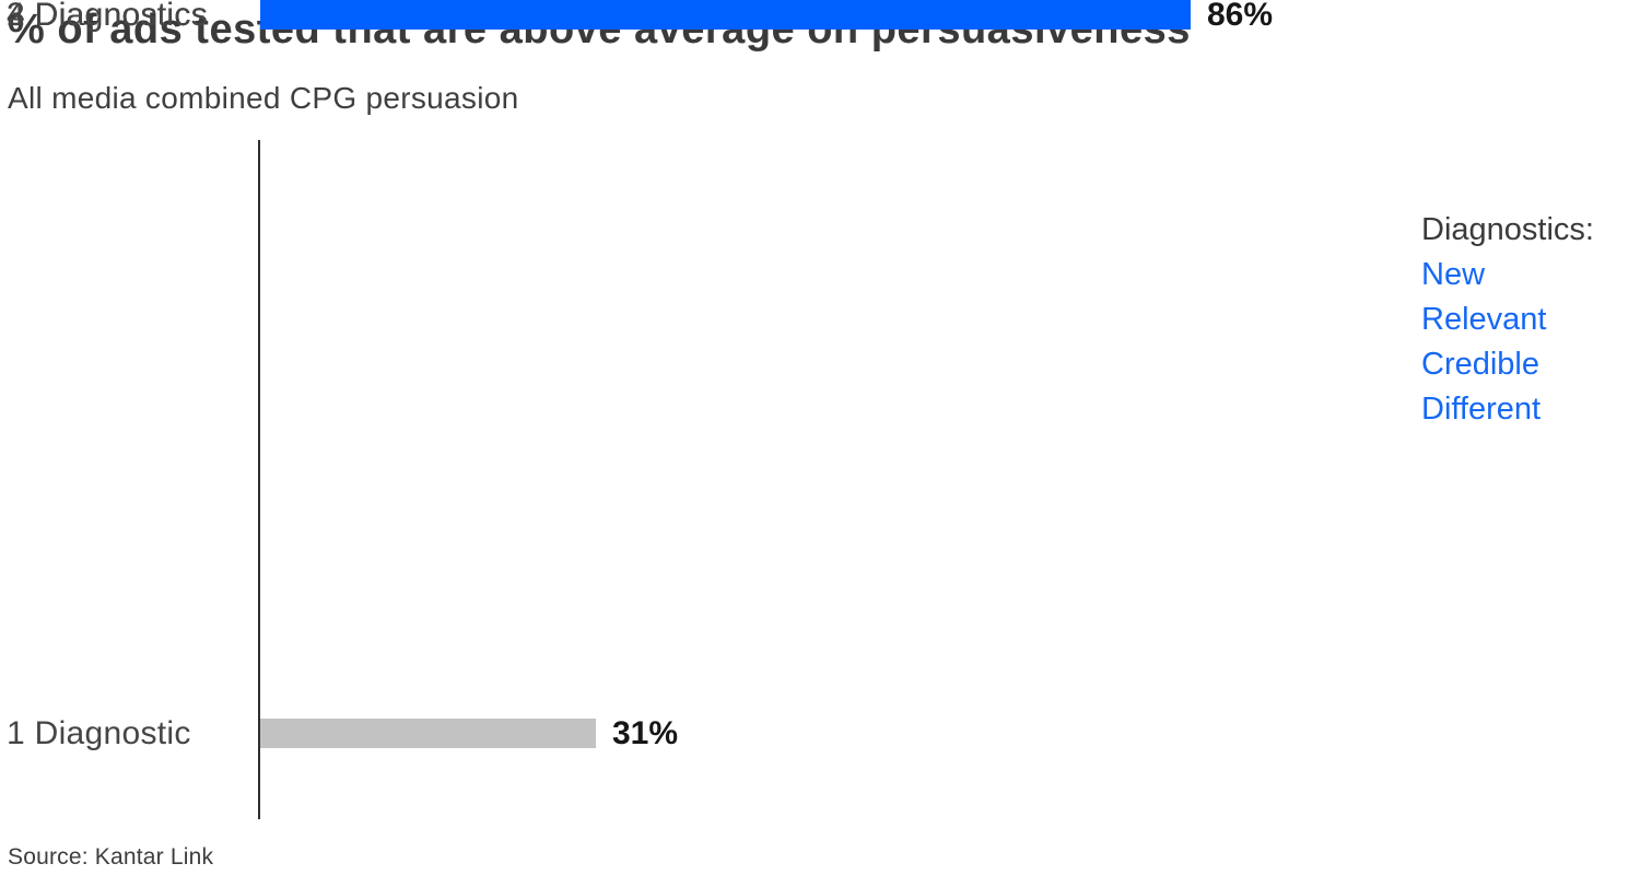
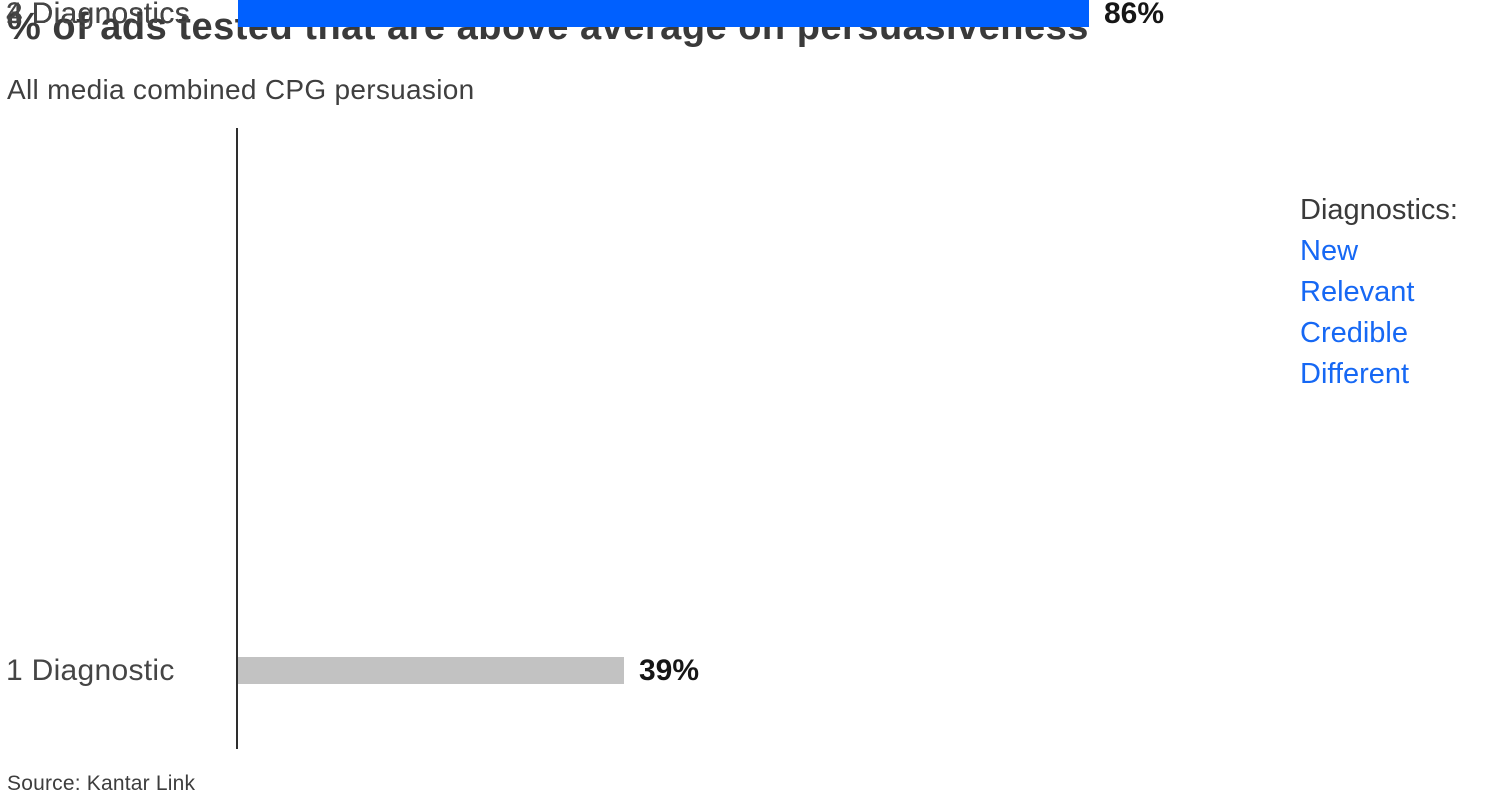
1 Diagnostic: 31% -> 39%
